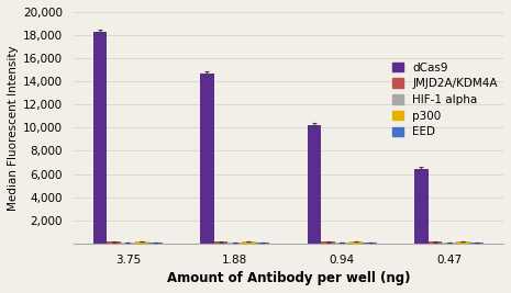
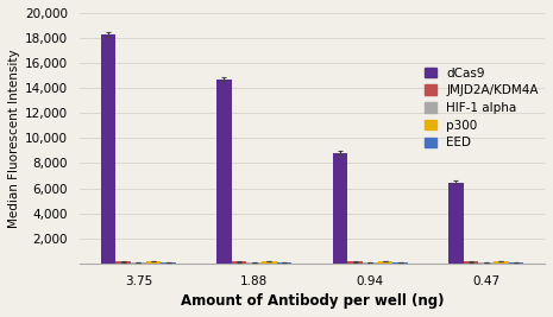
dCas9/0.94: 10,200 -> 8,800
